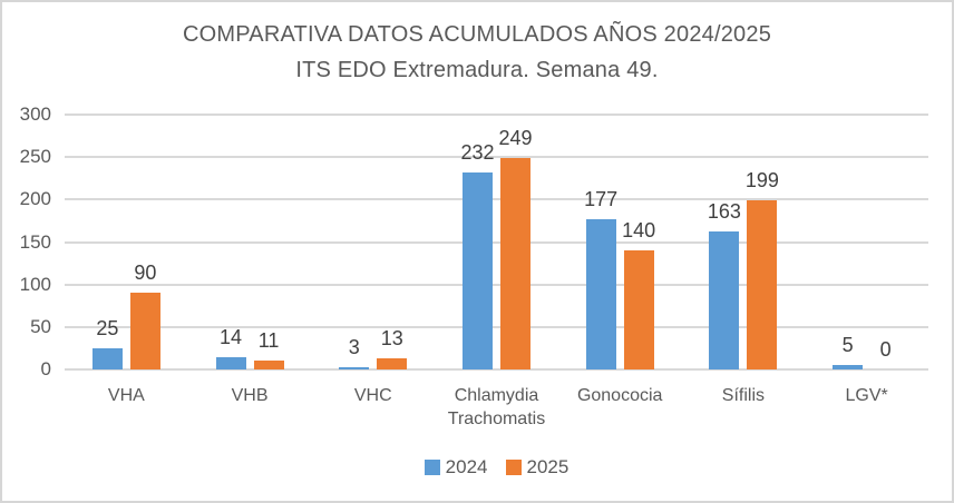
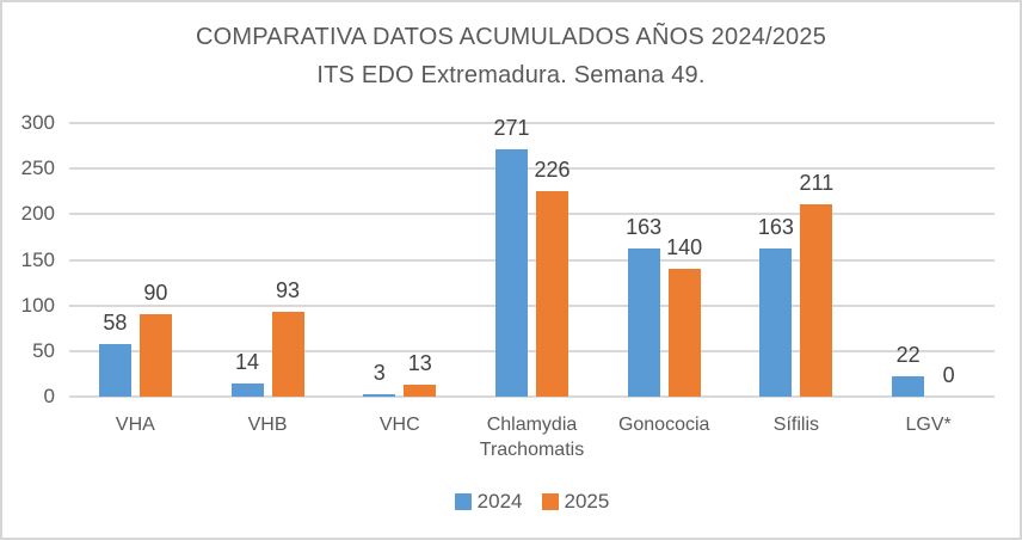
2024/VHA: 25 -> 58
2025/VHB: 11 -> 93
2024/Chlamydia Trachomatis: 232 -> 271
2025/Chlamydia Trachomatis: 249 -> 226
2024/Gonococia: 177 -> 163
2025/Sífilis: 199 -> 211
2024/LGV*: 5 -> 22
